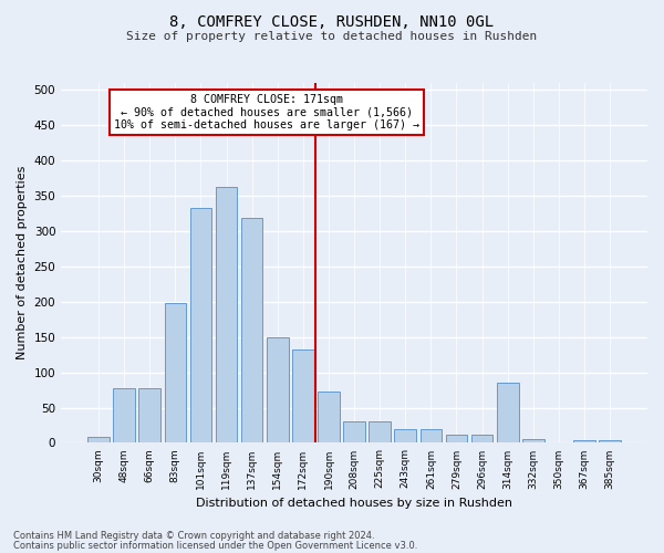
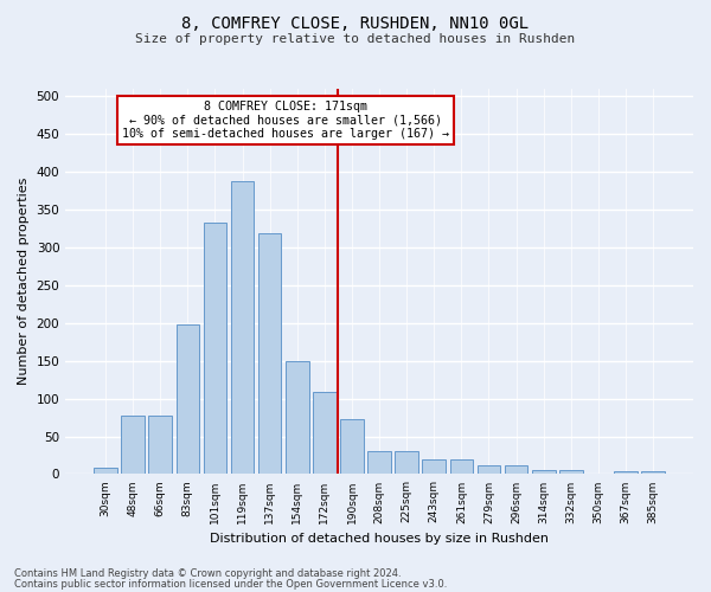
119sqm: 362 -> 388
172sqm: 132 -> 109
314sqm: 86 -> 5
